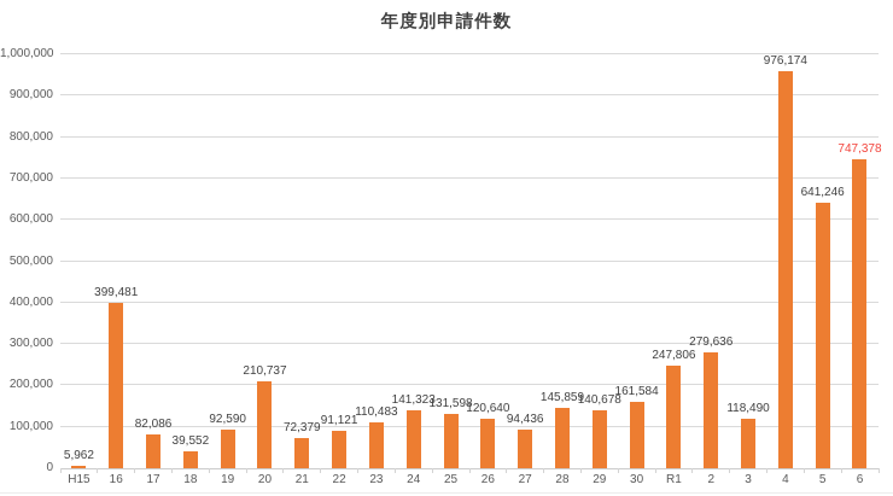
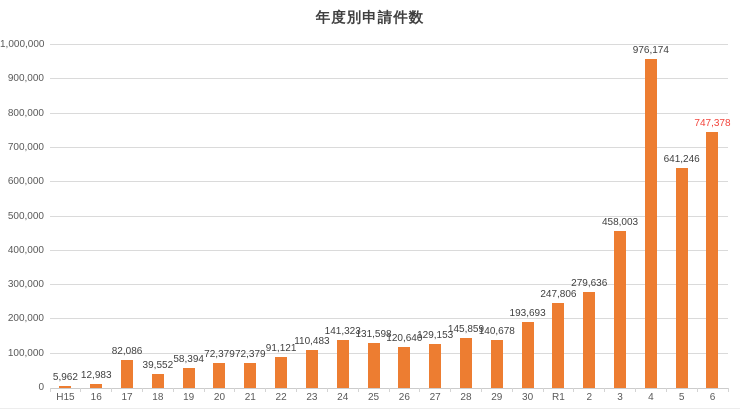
16: 399,481 -> 12,983
19: 92,590 -> 58,394
20: 210,737 -> 72,379
27: 94,436 -> 129,153
30: 161,584 -> 193,693
3: 118,490 -> 458,003
